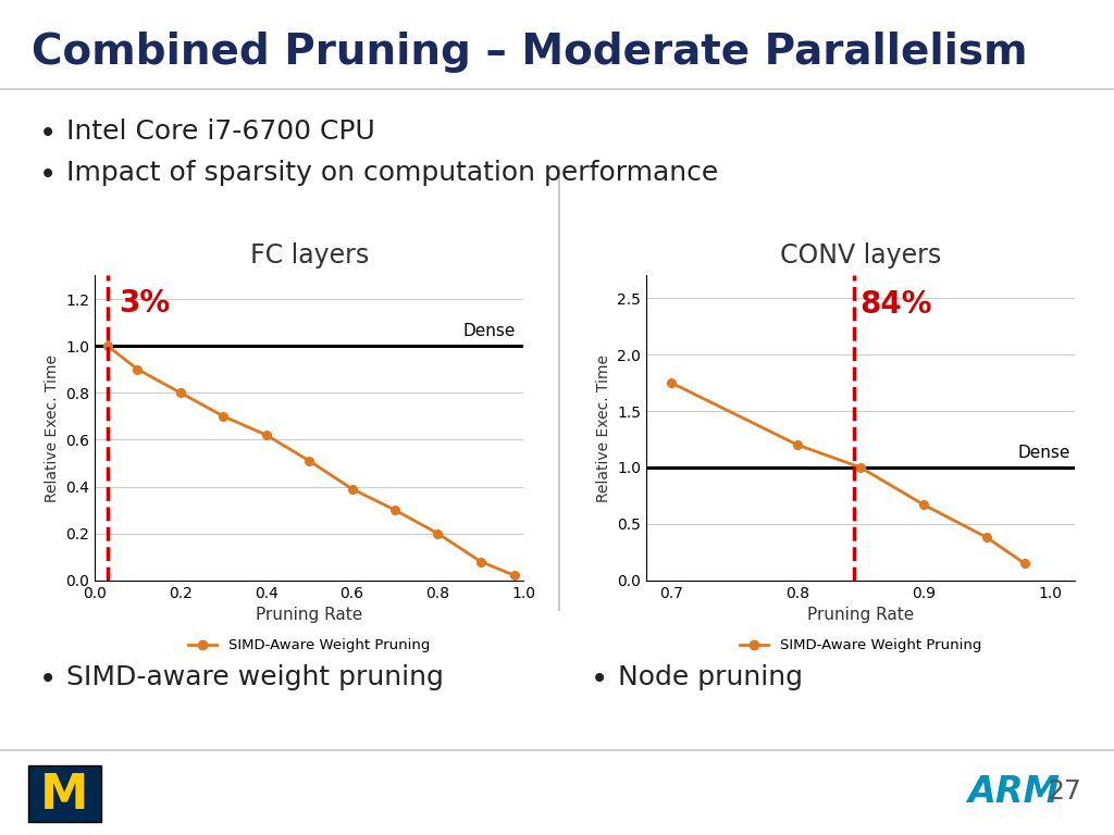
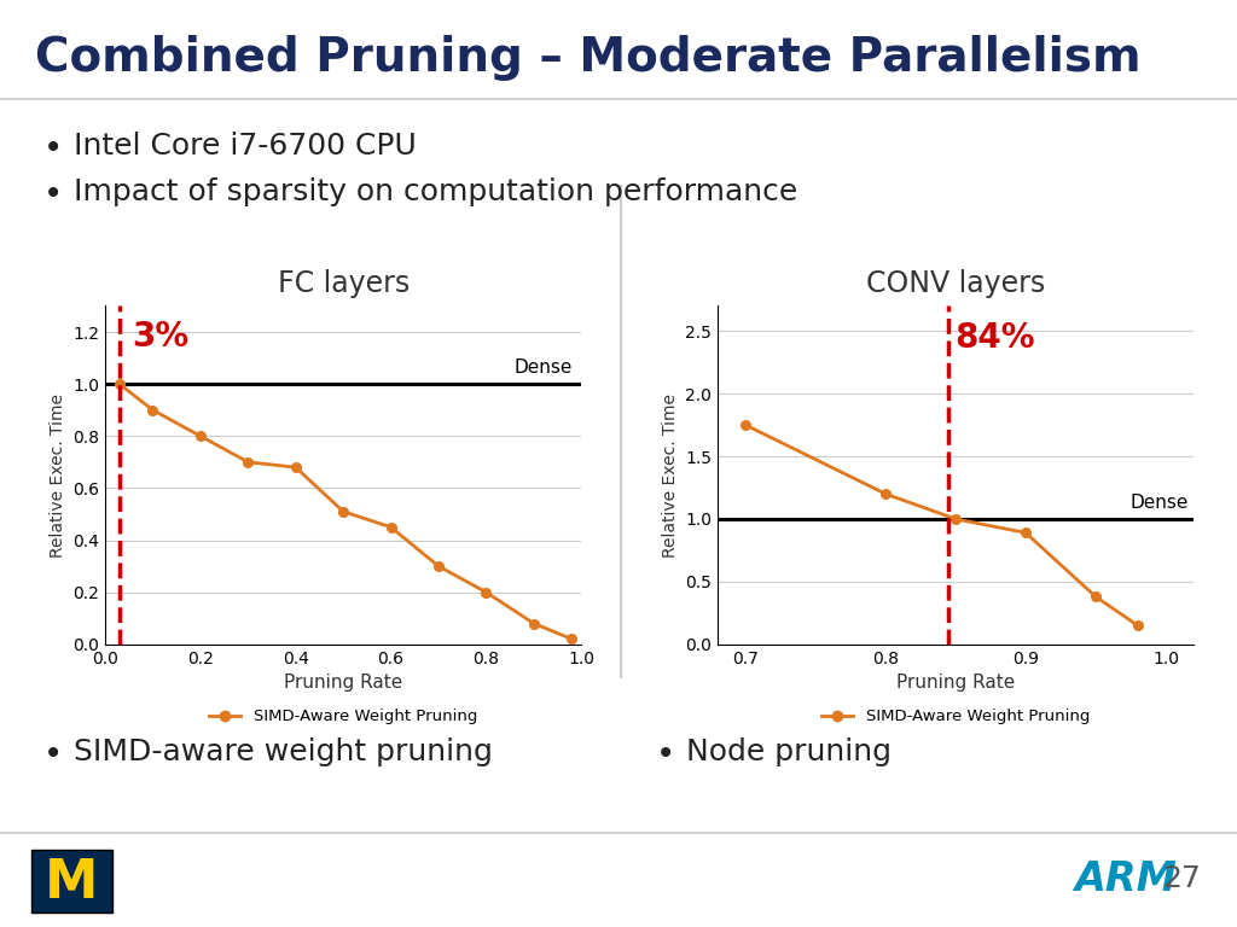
FC layers/0.4: 0.62 -> 0.68
FC layers/0.6: 0.39 -> 0.45
CONV layers/0.9: 0.67 -> 0.89
